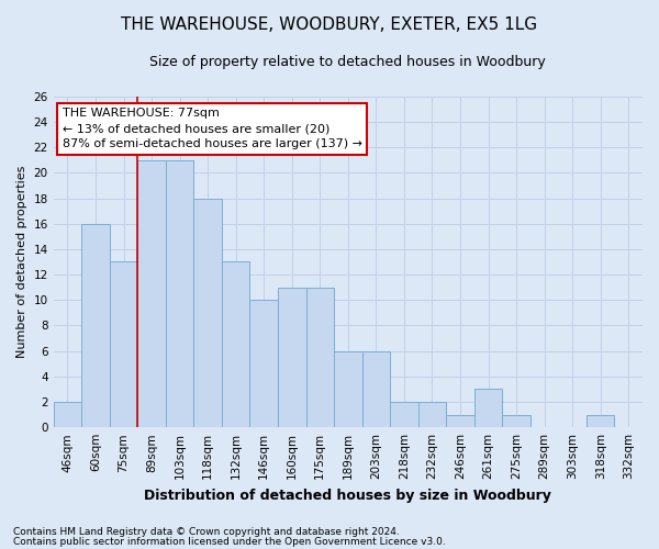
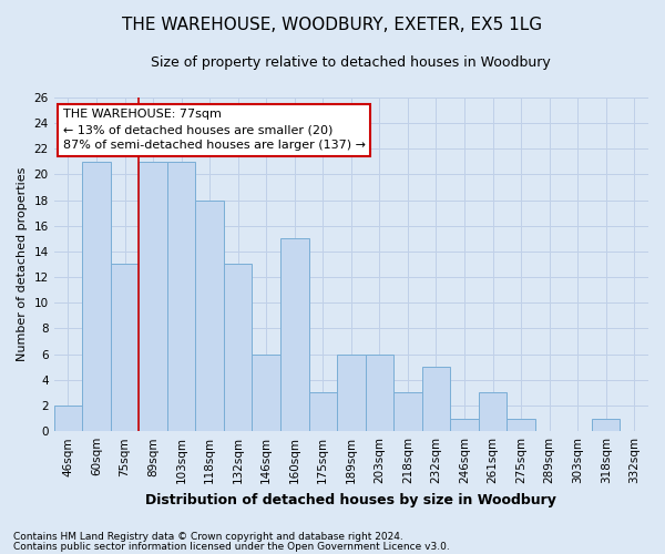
60sqm: 16 -> 21
146sqm: 10 -> 6
160sqm: 11 -> 15
175sqm: 11 -> 3
218sqm: 2 -> 3
232sqm: 2 -> 5
